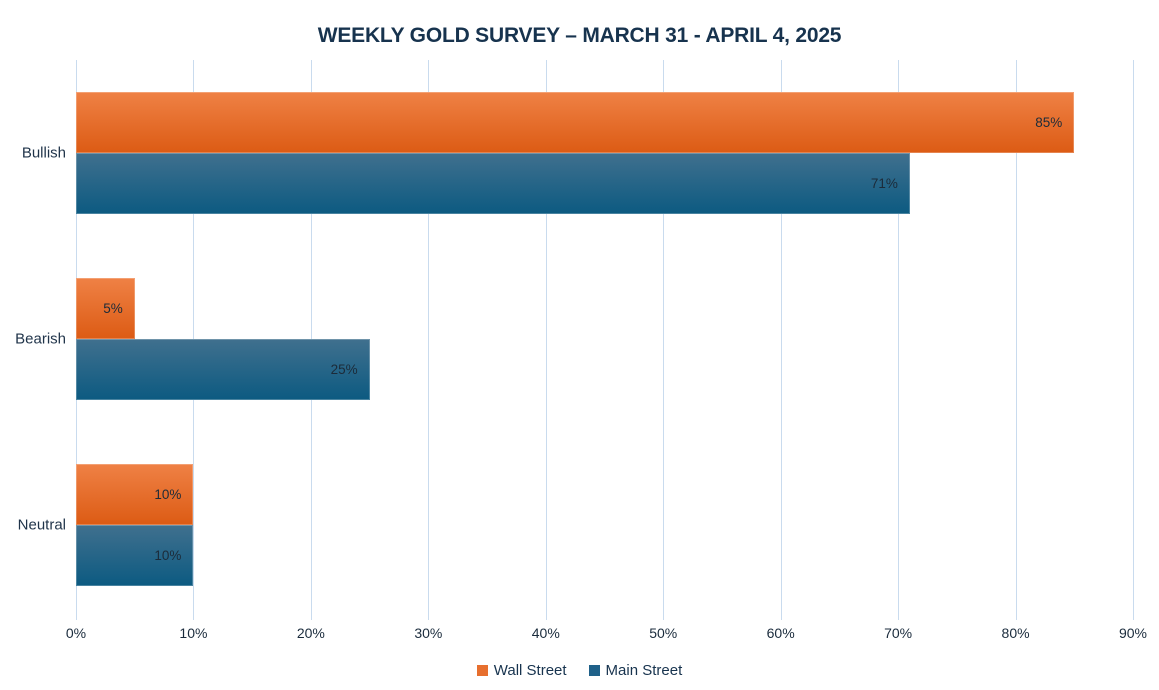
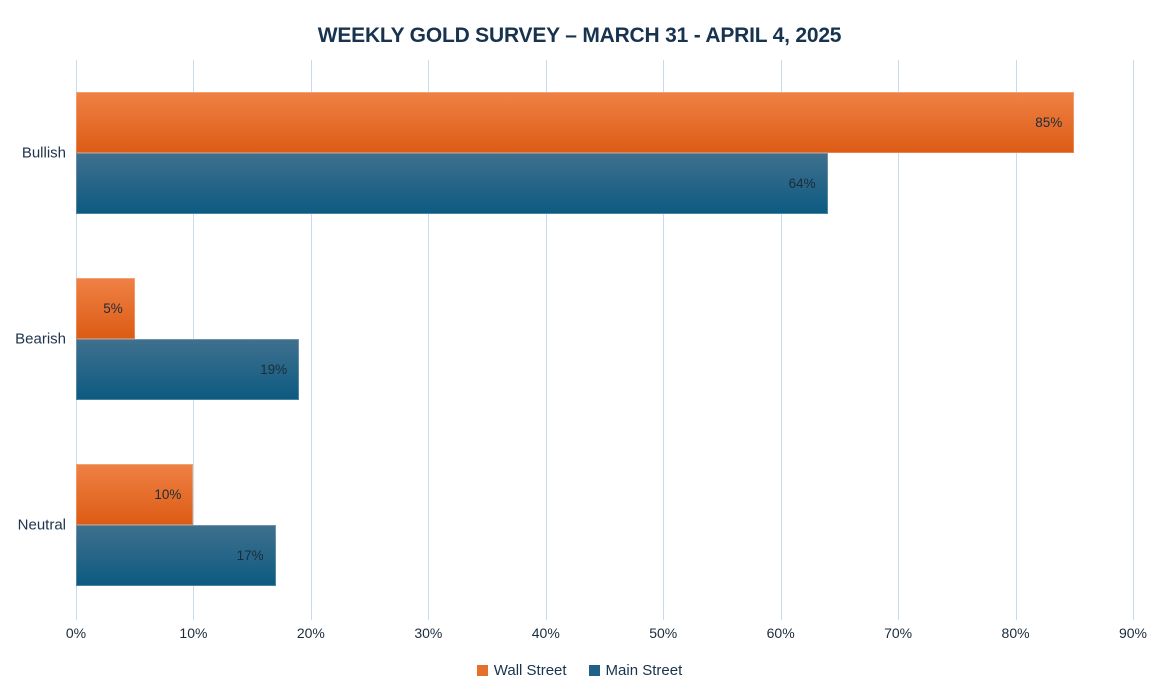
Main Street/Bullish: 71% -> 64%
Main Street/Bearish: 25% -> 19%
Main Street/Neutral: 10% -> 17%
